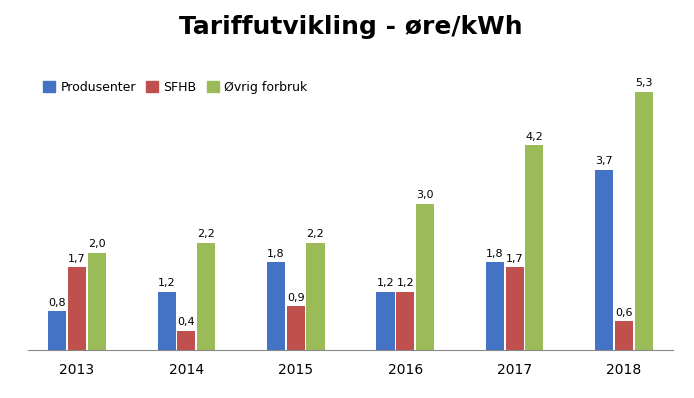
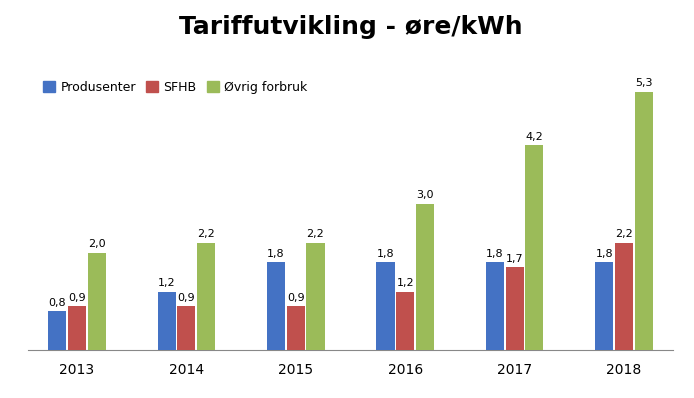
SFHB/2013: 1,7 -> 0,9
SFHB/2014: 0,4 -> 0,9
Produsenter/2016: 1,2 -> 1,8
Produsenter/2018: 3,7 -> 1,8
SFHB/2018: 0,6 -> 2,2
